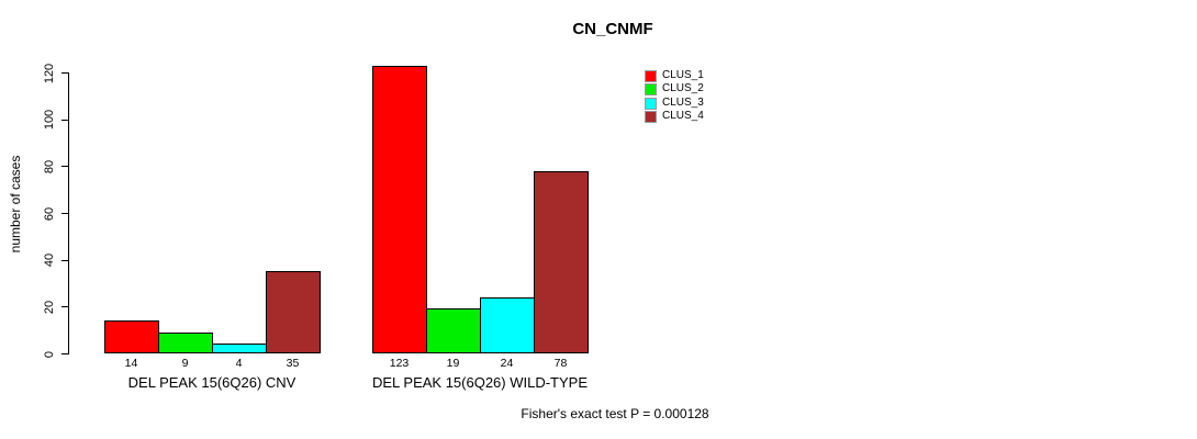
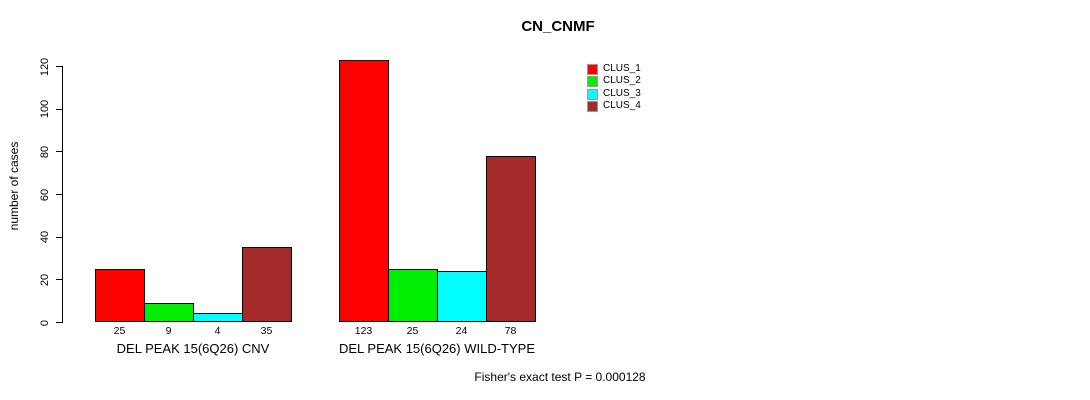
CLUS_1/DEL PEAK 15(6Q26) CNV: 14 -> 25
CLUS_2/DEL PEAK 15(6Q26) WILD-TYPE: 19 -> 25
